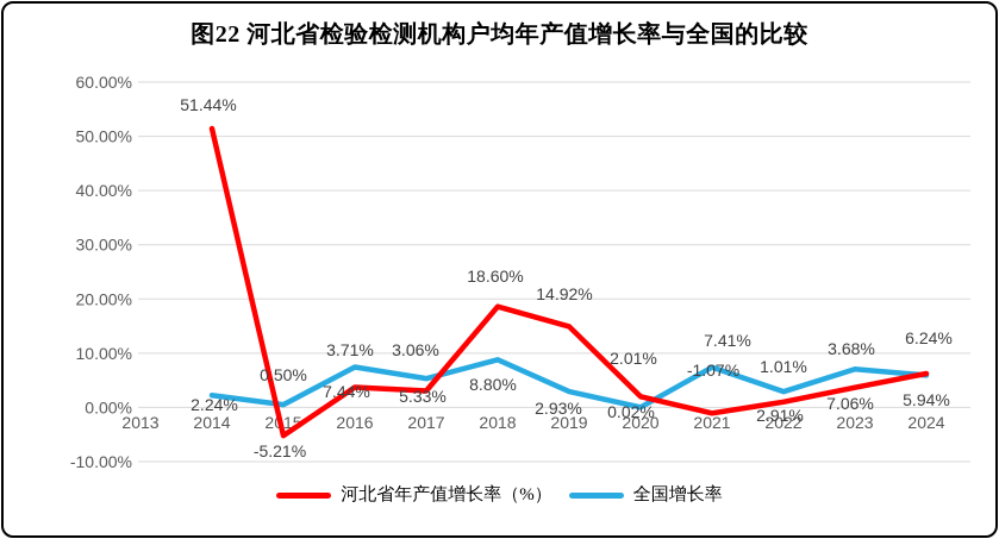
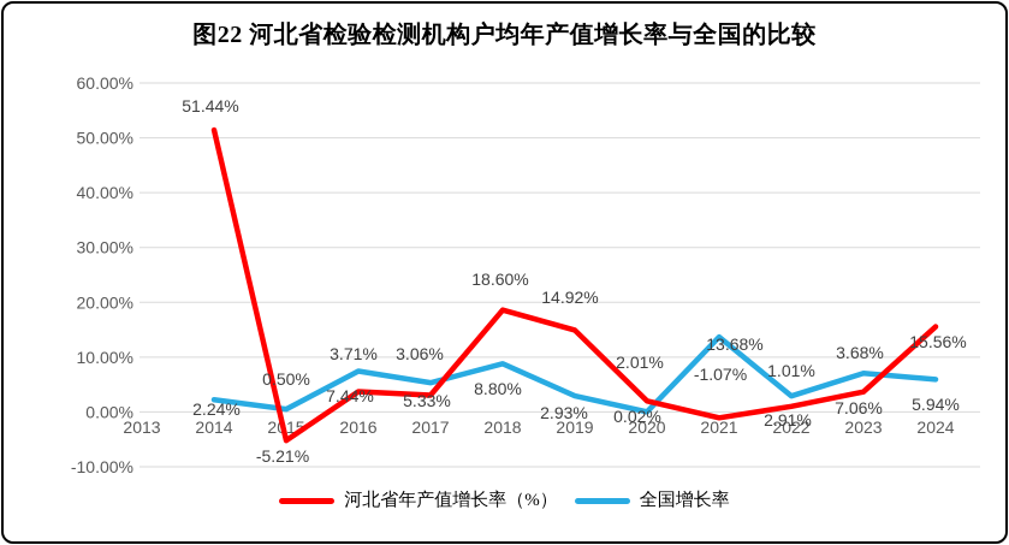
全国增长率/2021: 7.41% -> 13.68%
河北省年产值增长率（%）/2024: 6.24% -> 15.56%
